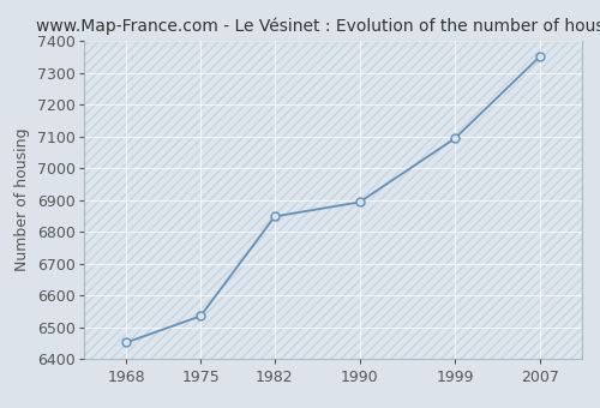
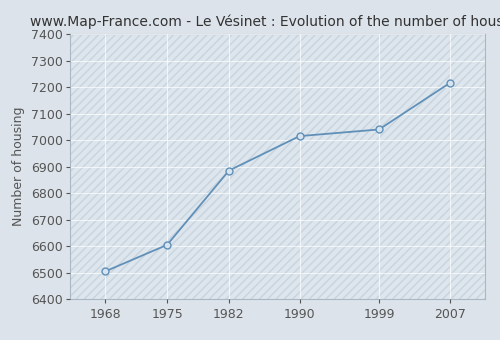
1968: 6452 -> 6505
1975: 6535 -> 6605
1982: 6848 -> 6885
1990: 6893 -> 7015
1999: 7093 -> 7040
2007: 7350 -> 7215
